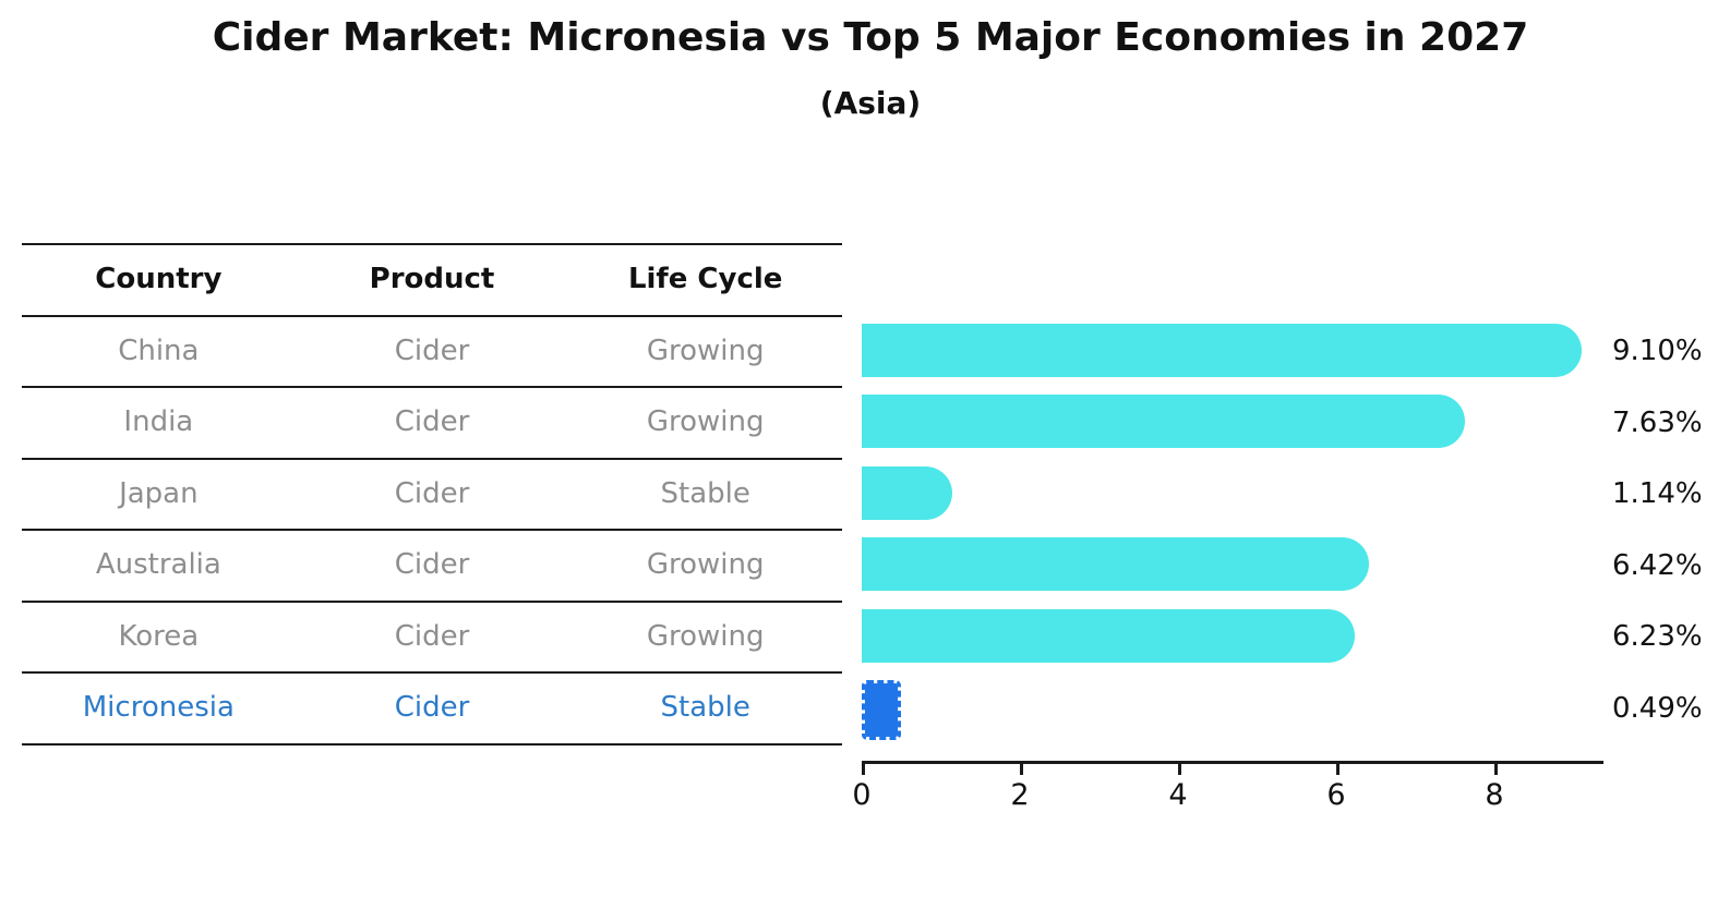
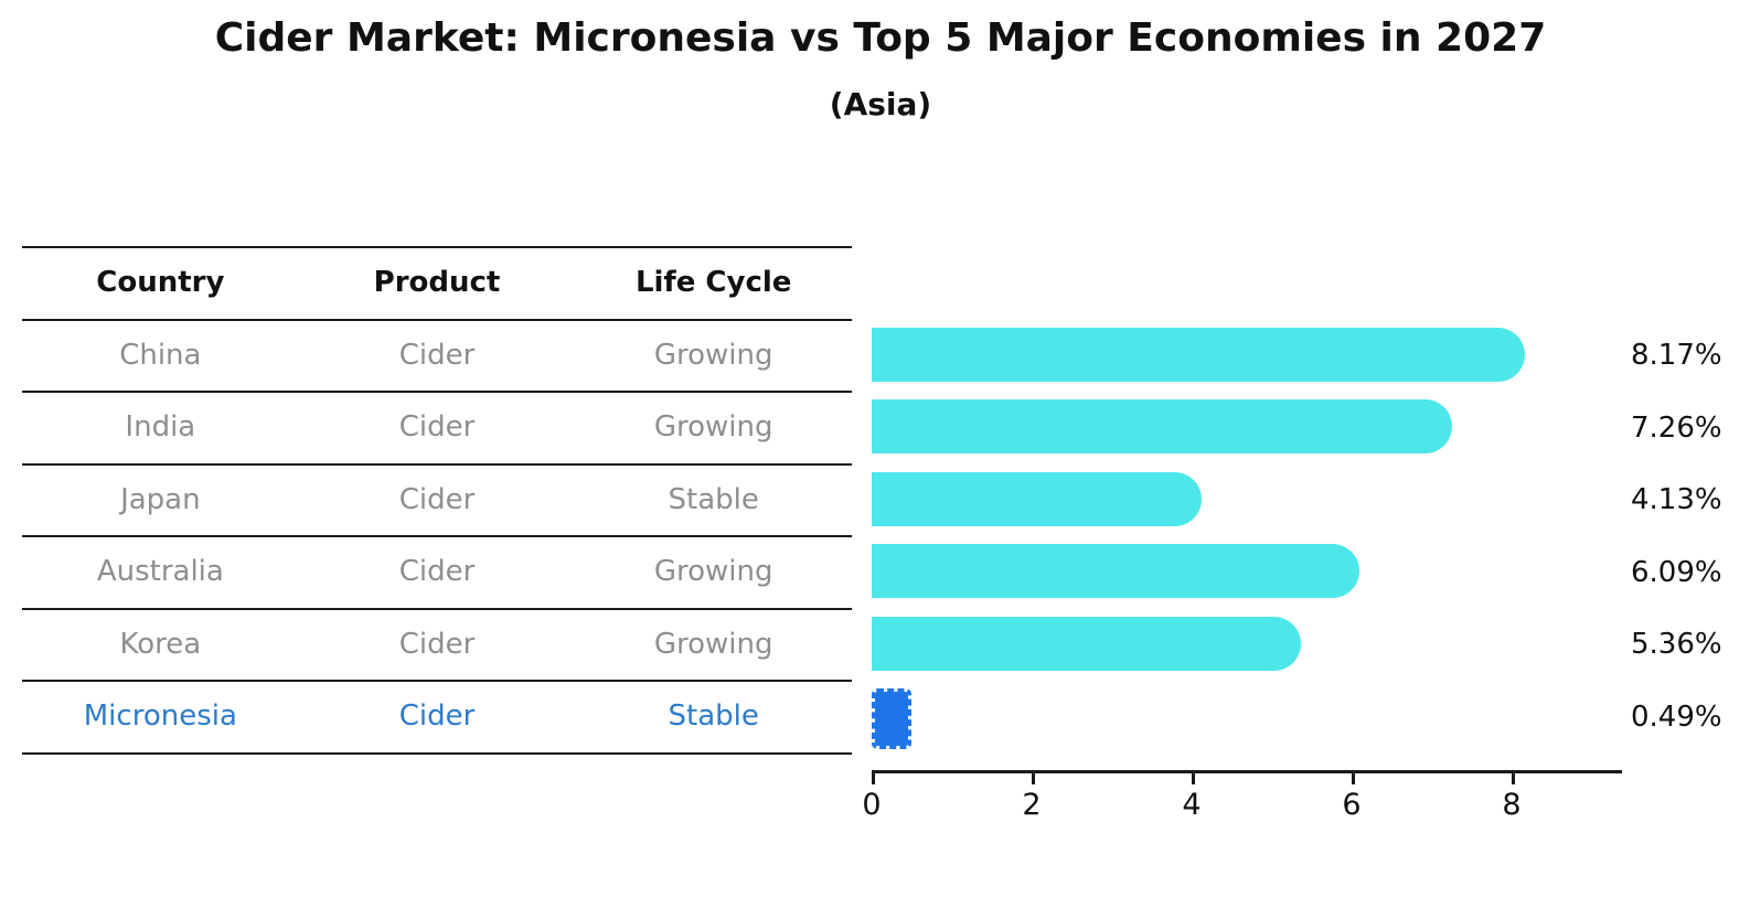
China: 9.10% -> 8.17%
India: 7.63% -> 7.26%
Japan: 1.14% -> 4.13%
Australia: 6.42% -> 6.09%
Korea: 6.23% -> 5.36%
